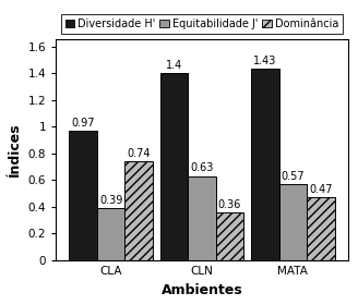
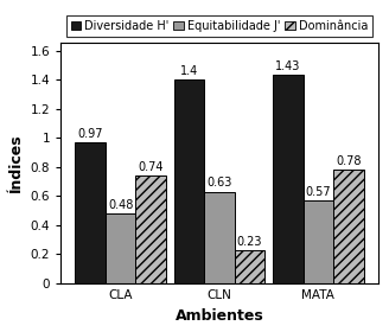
Equitabilidade J'/CLA: 0.39 -> 0.48
Dominância/CLN: 0.36 -> 0.23
Dominância/MATA: 0.47 -> 0.78
